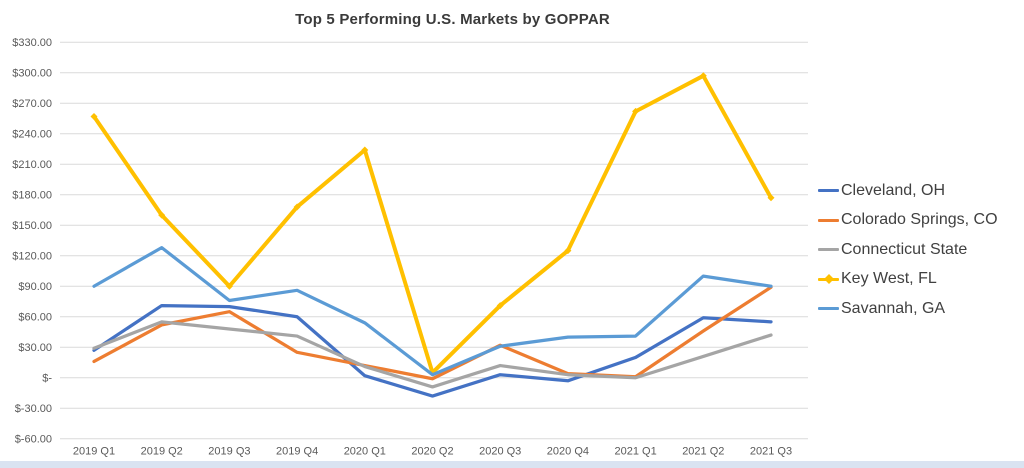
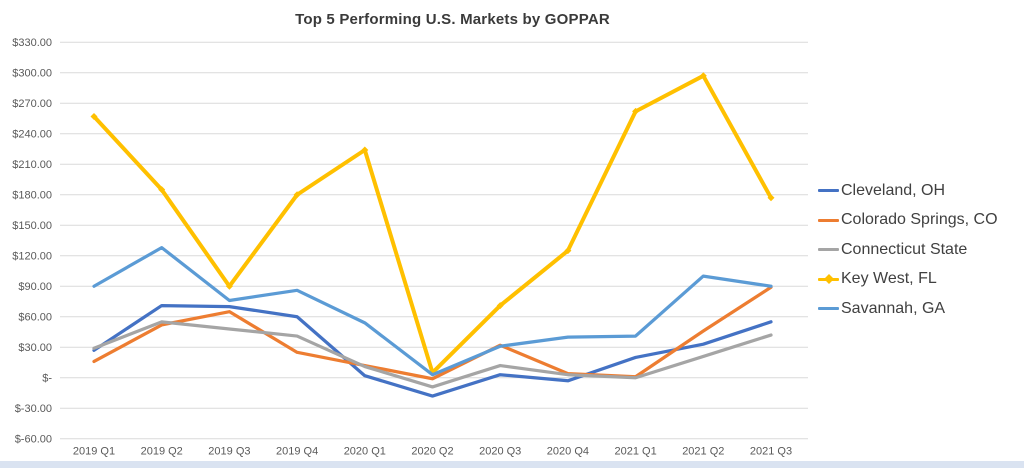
Key West, FL/2019 Q2: $160 -> $185
Key West, FL/2019 Q4: $168 -> $180
Cleveland, OH/2021 Q2: $59 -> $33
